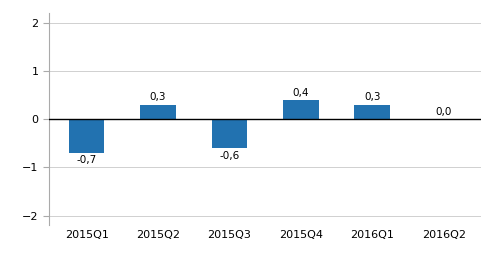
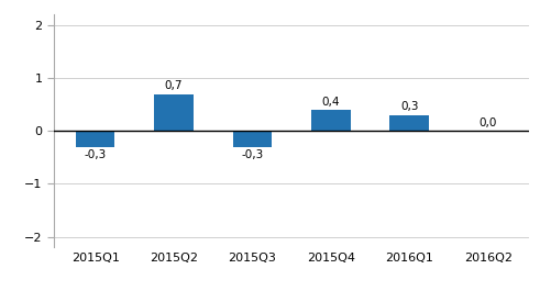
2015Q1: -0,7 -> -0,3
2015Q2: 0,3 -> 0,7
2015Q3: -0,6 -> -0,3
